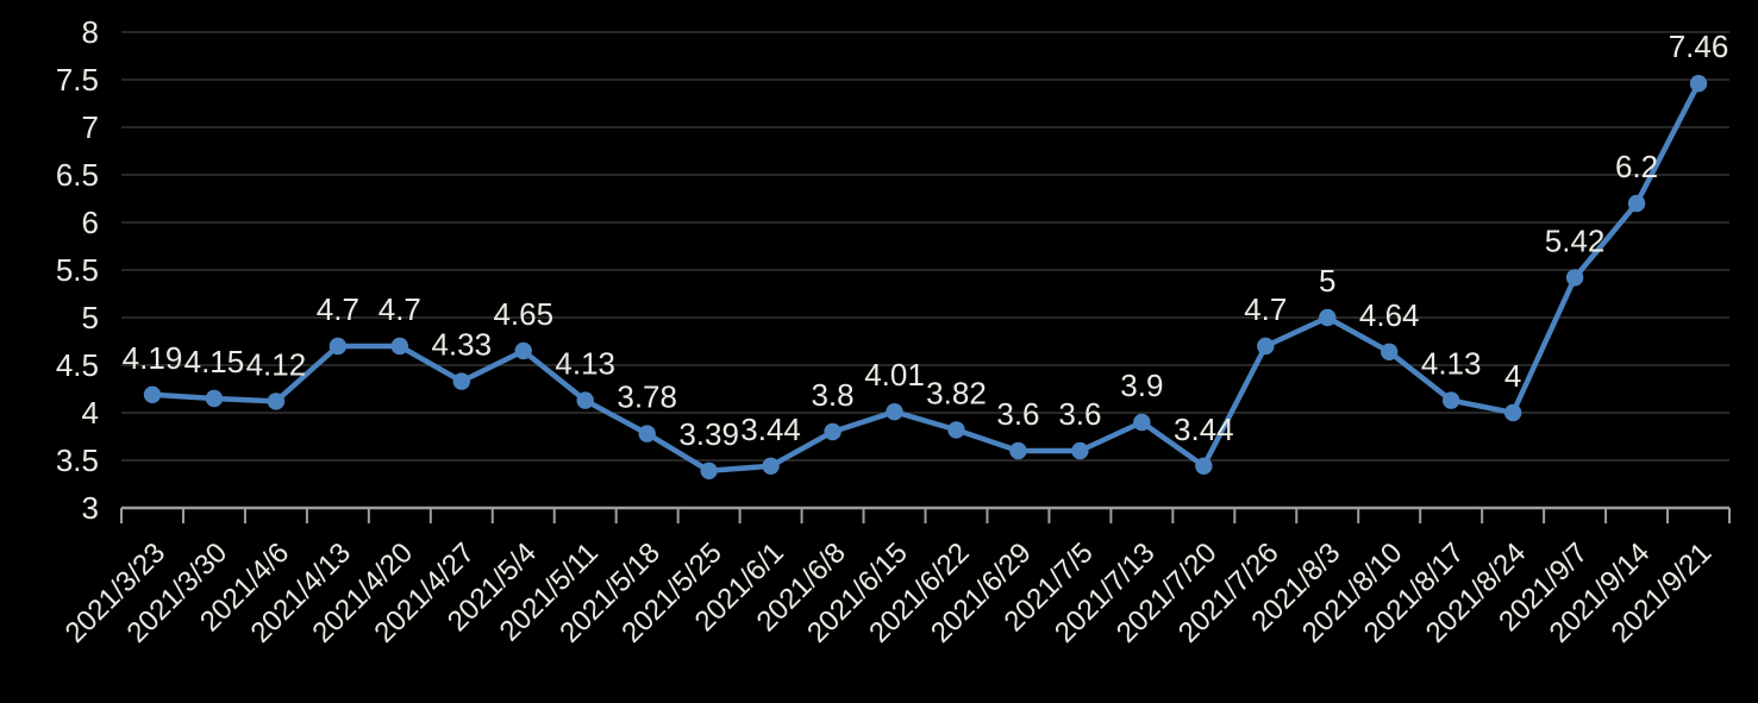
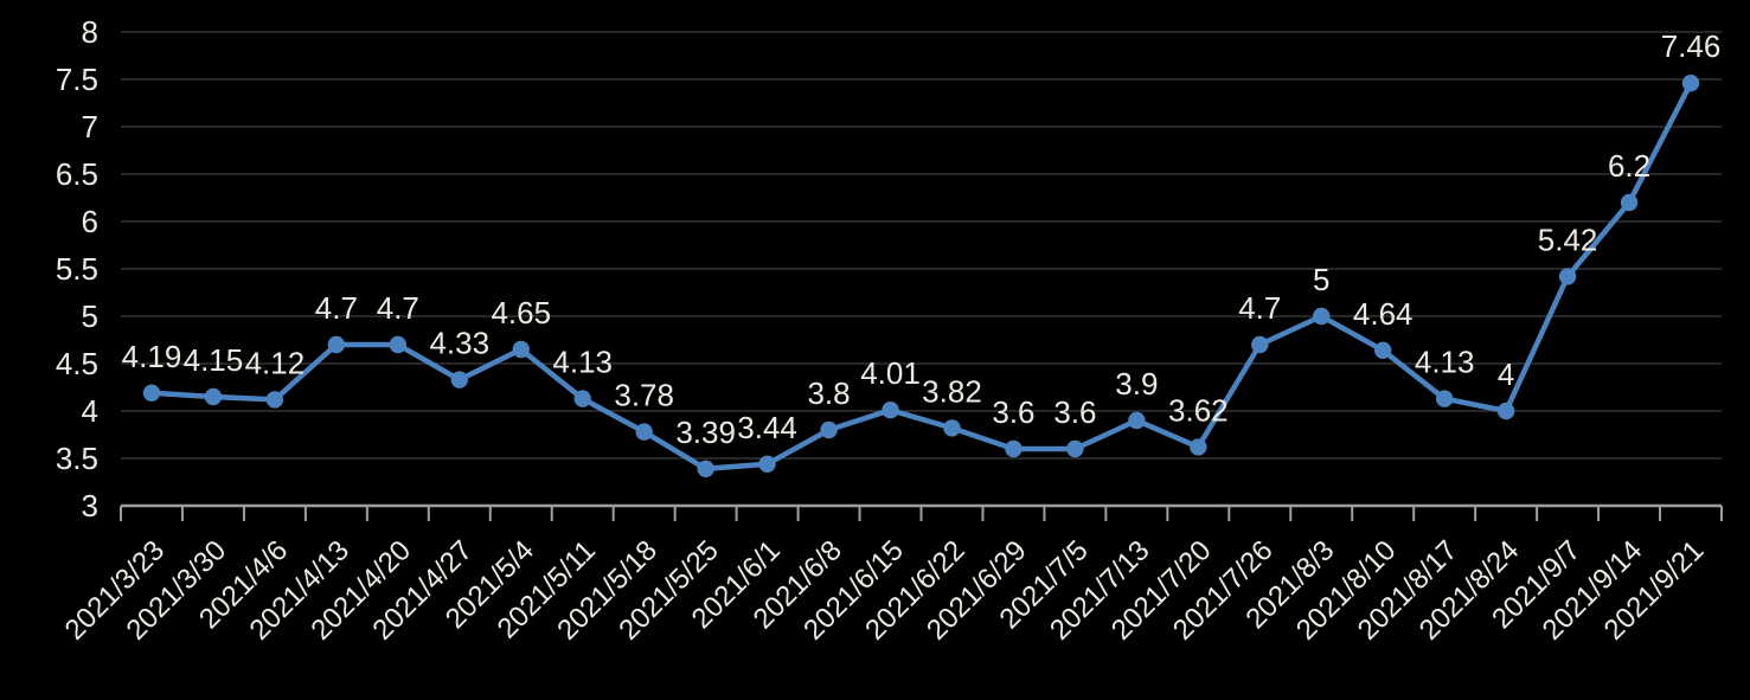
2021/7/20: 3.44 -> 3.62
